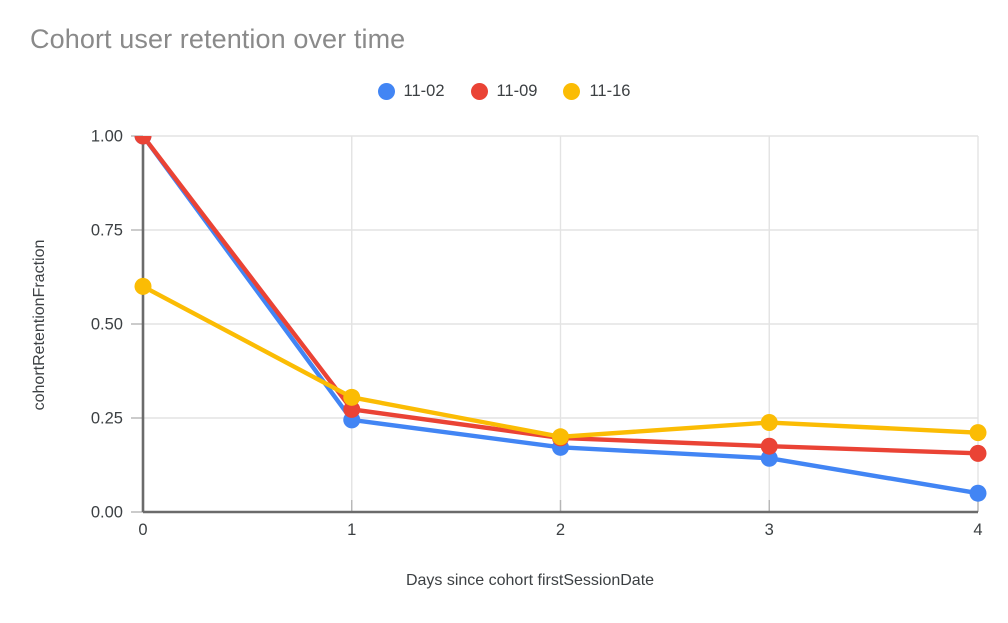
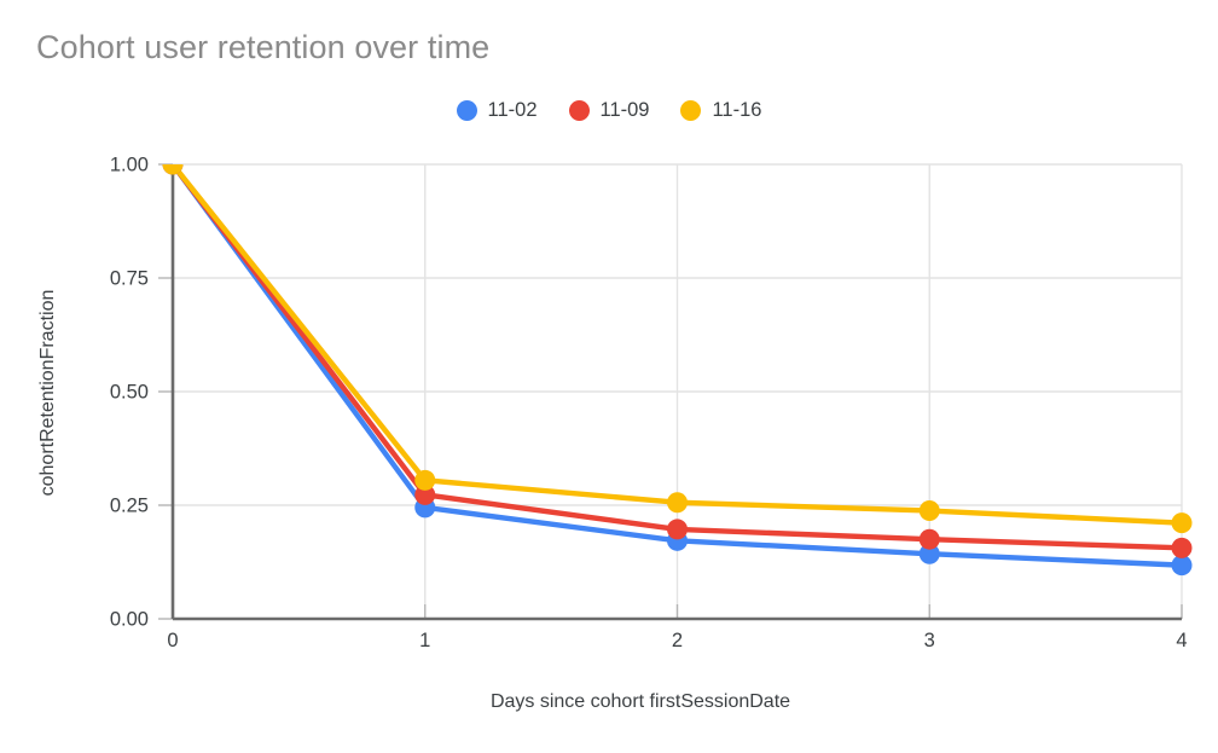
11-16/0: 0.60 -> 1.00
11-16/2: 0.20 -> 0.26
11-02/4: 0.05 -> 0.12
